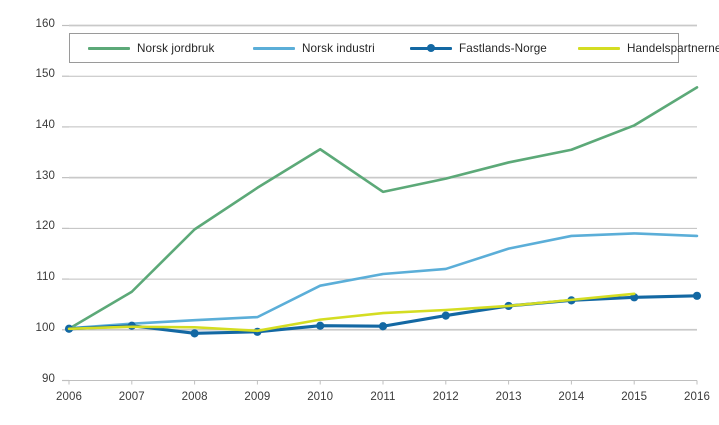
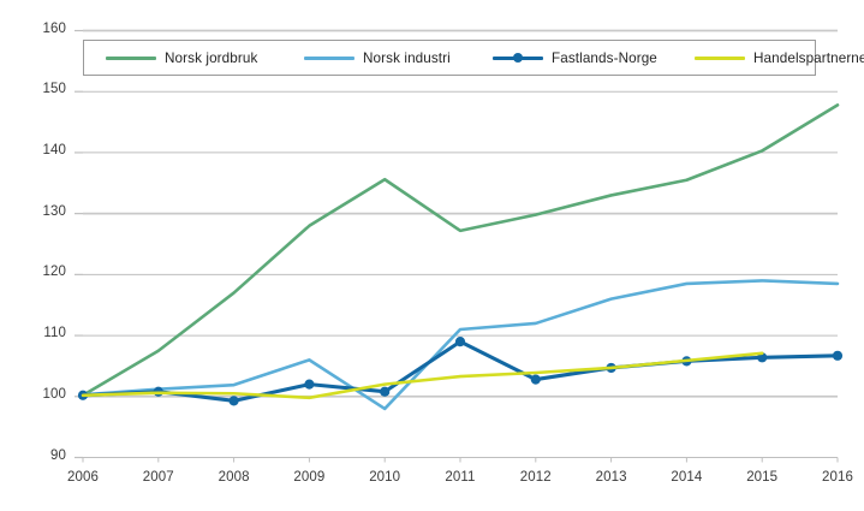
Norsk jordbruk/2008: 120 -> 117
Norsk industri/2009: 102 -> 106
Fastlands-Norge/2009: 100 -> 102
Norsk industri/2010: 109 -> 98
Fastlands-Norge/2011: 101 -> 109
